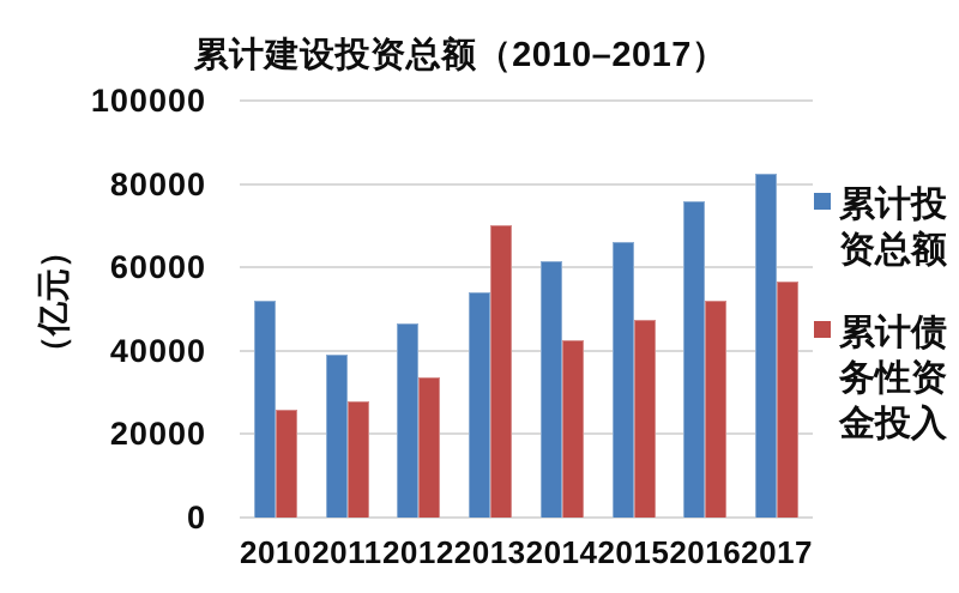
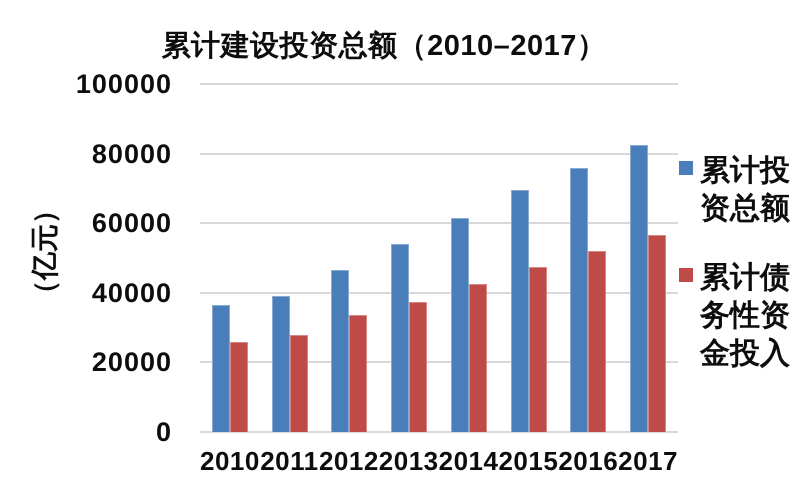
累计投资总额/2010: 52000 -> 36000
累计债务性资金投入/2013: 70000 -> 38000
累计投资总额/2015: 66000 -> 70000
